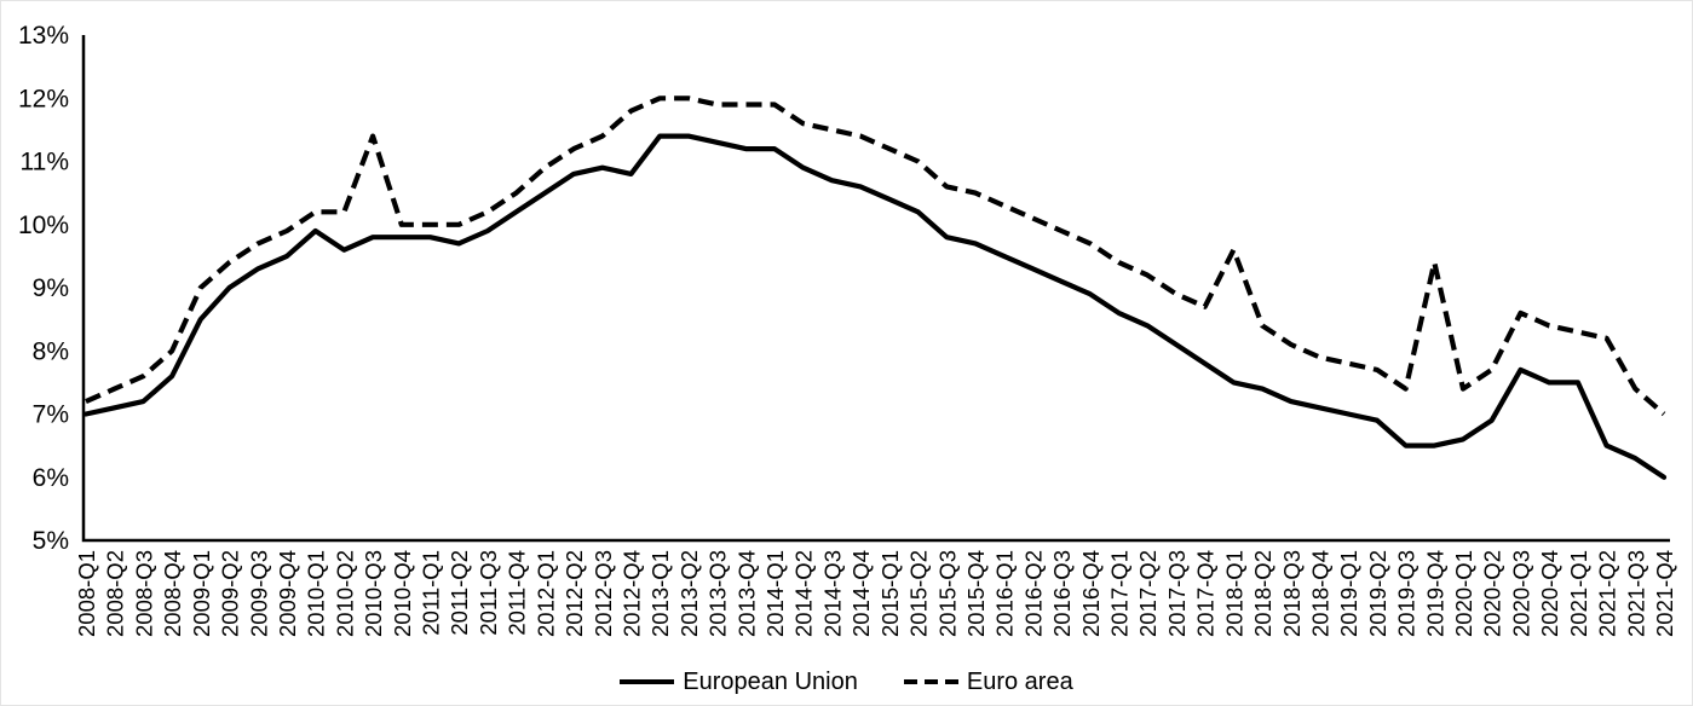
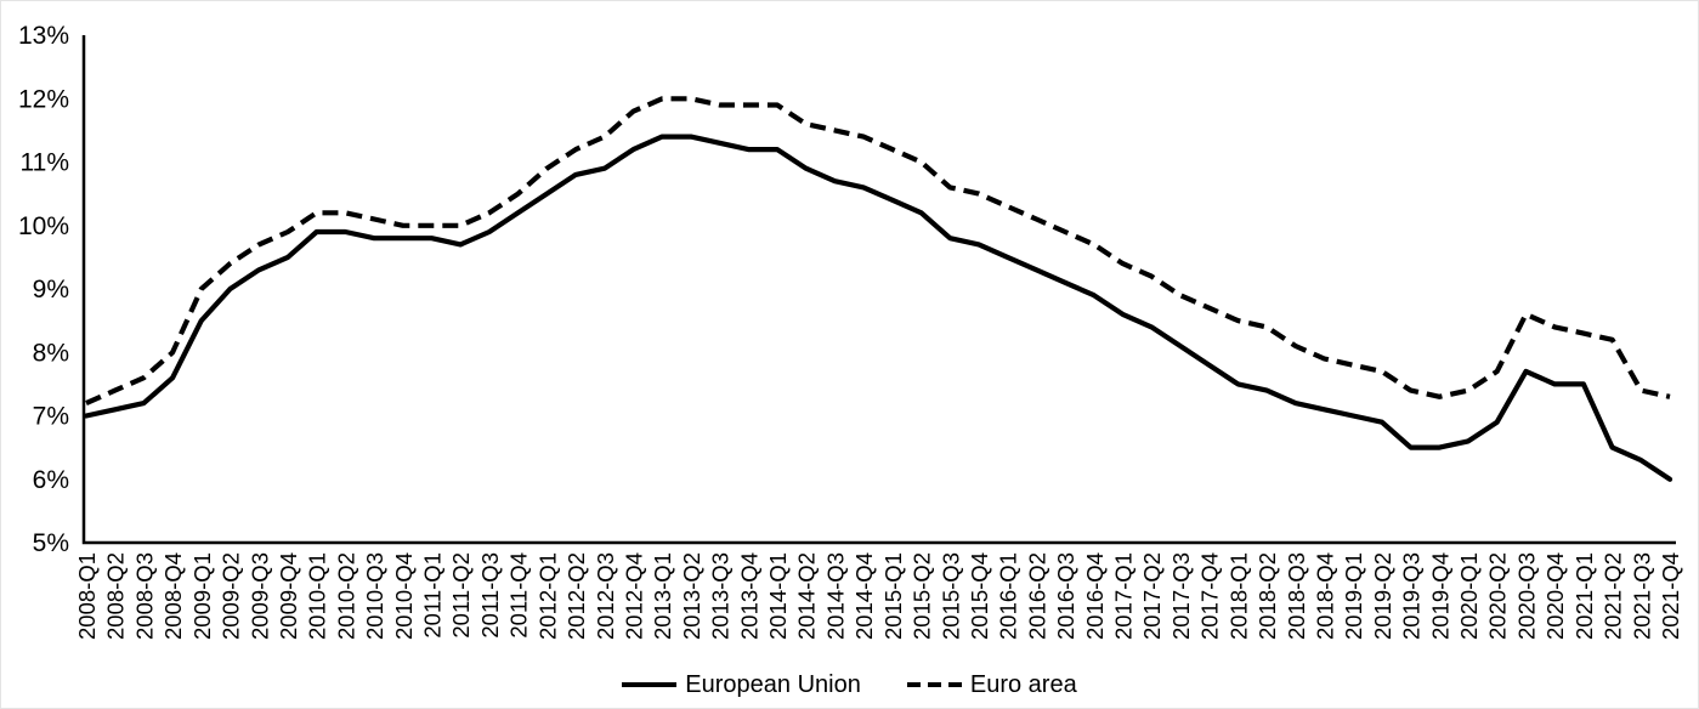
European Union/2010-Q2: 9.6% -> 9.9%
Euro area/2010-Q3: 11.4% -> 10.1%
European Union/2012-Q4: 10.8% -> 11.2%
Euro area/2018-Q1: 9.6% -> 8.5%
Euro area/2019-Q4: 9.4% -> 7.3%
Euro area/2021-Q4: 7.0% -> 7.3%
